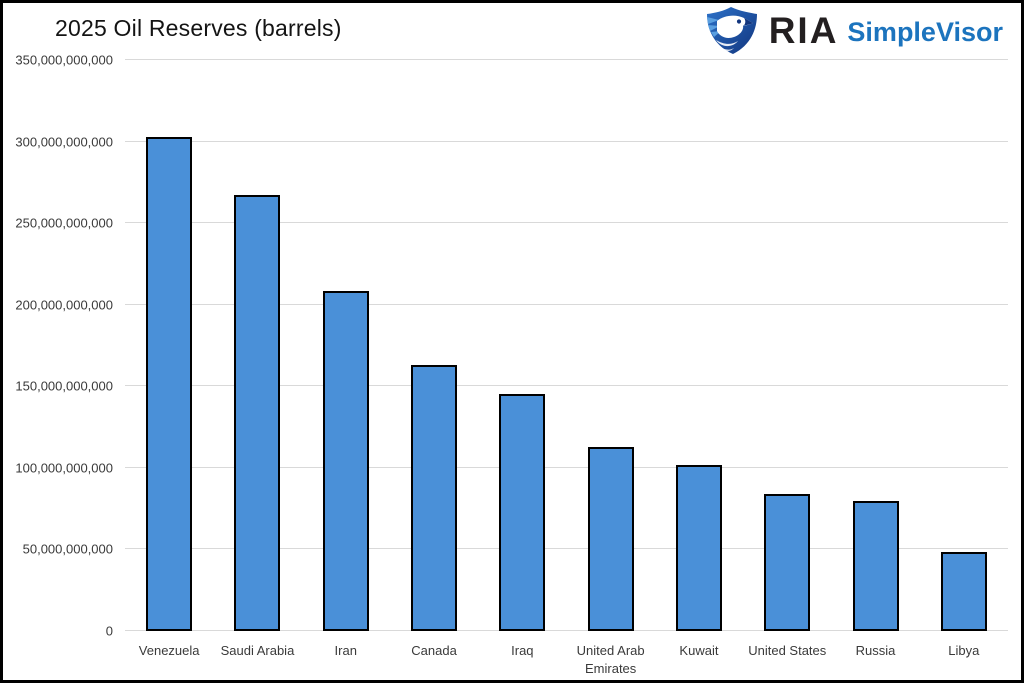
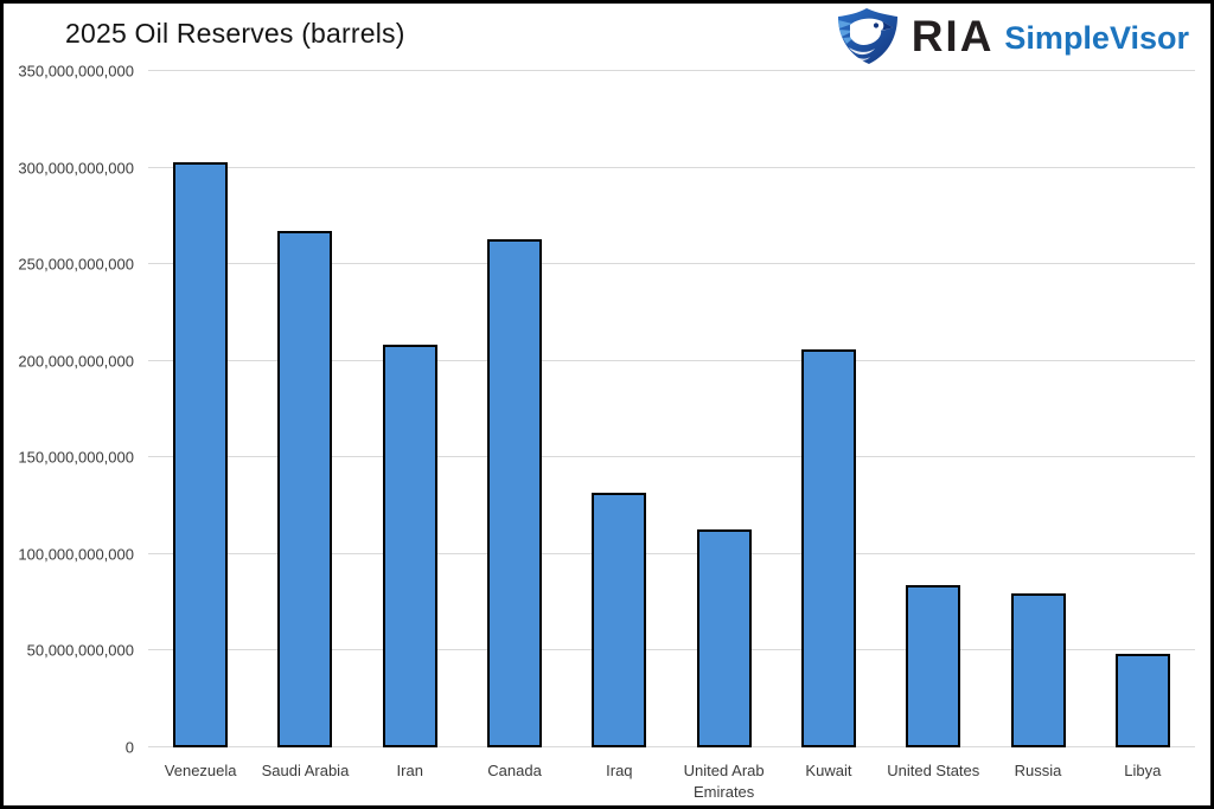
Canada: 163000000000 -> 263000000000
Iraq: 145000000000 -> 132000000000
Kuwait: 102000000000 -> 206000000000
